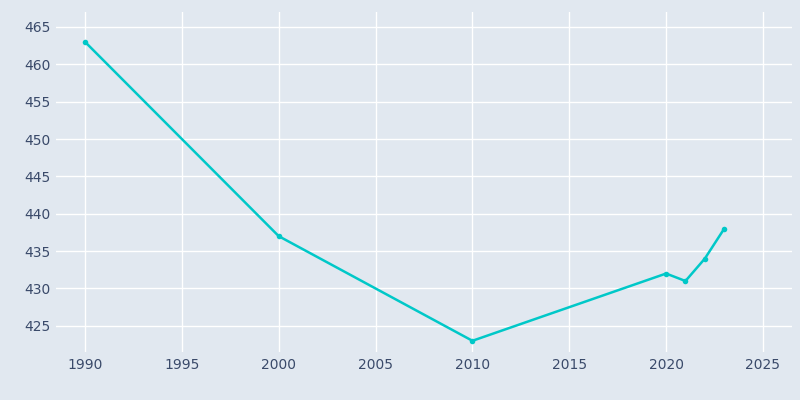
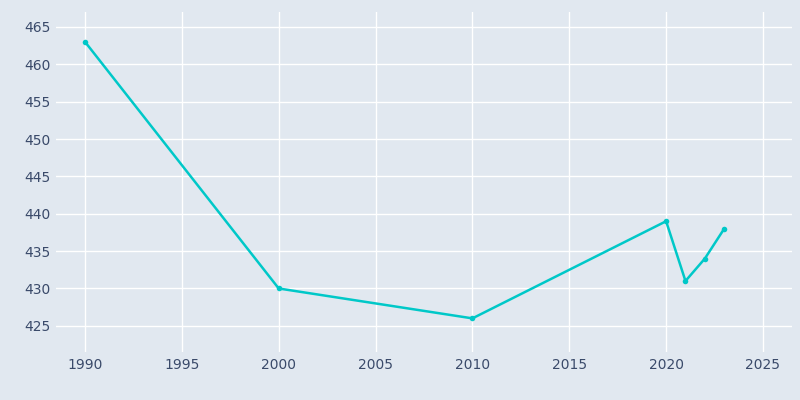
2000: 437 -> 430
2010: 423 -> 426
2020: 432 -> 439
